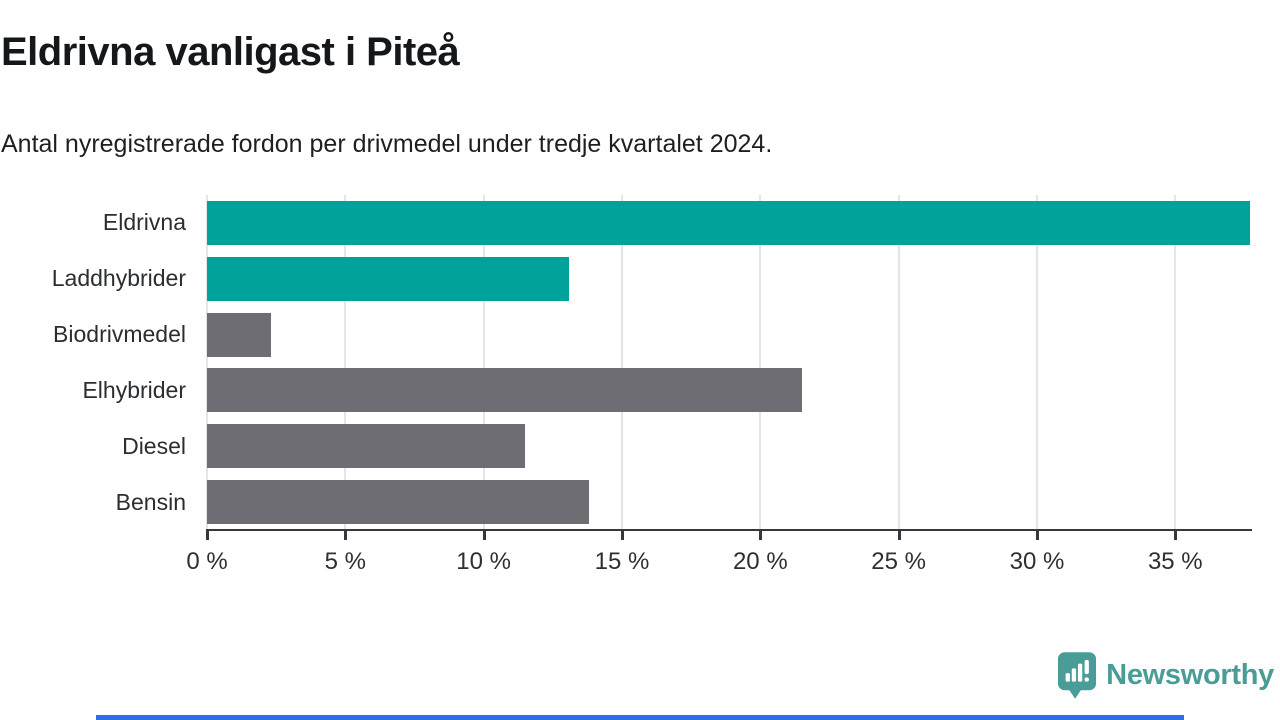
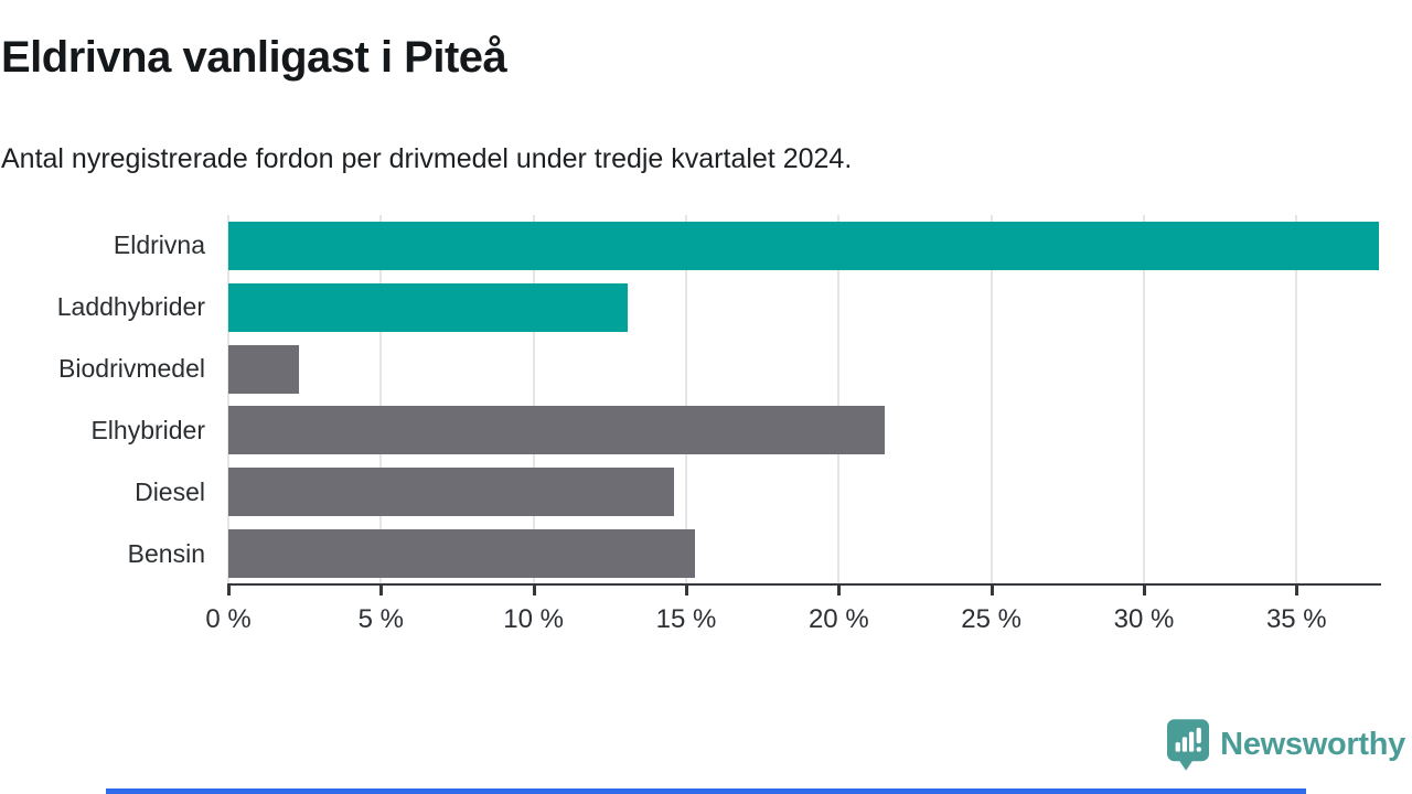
Diesel: 11.5% -> 14.6%
Bensin: 13.8% -> 15.3%
